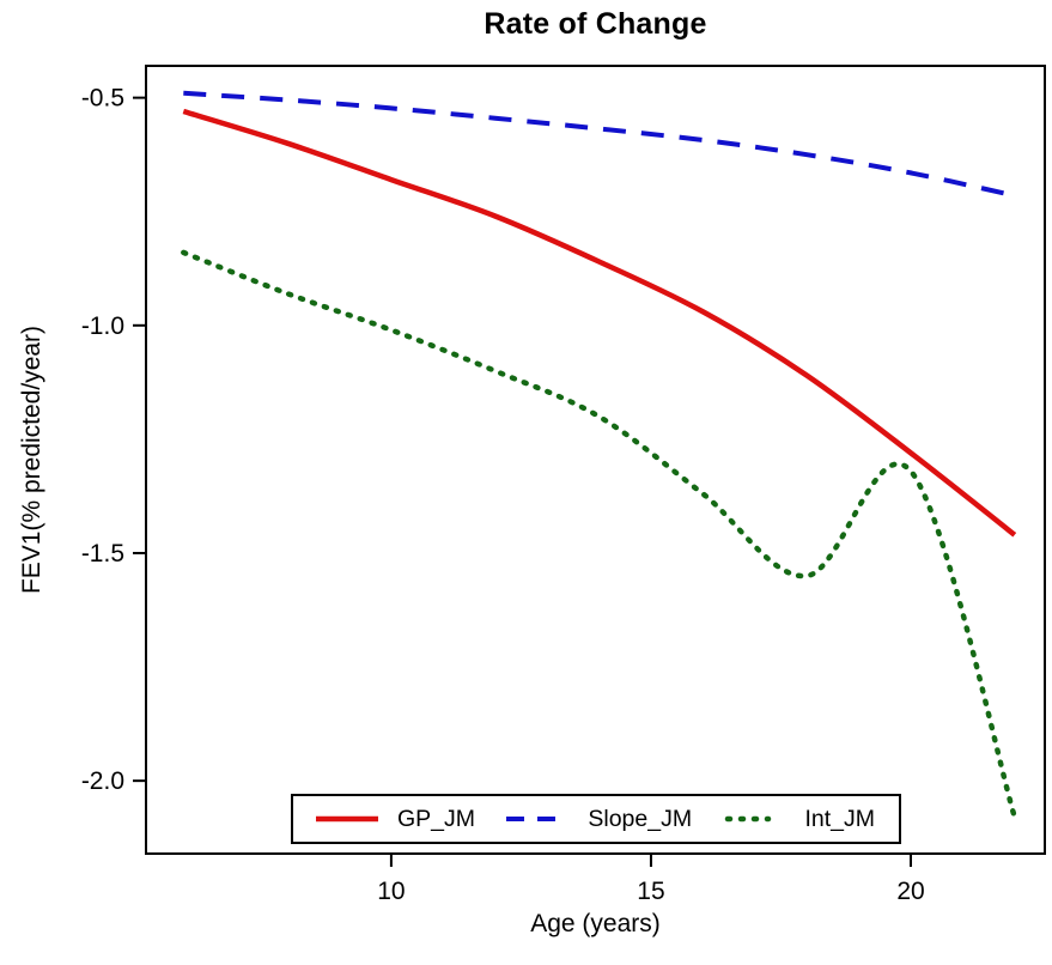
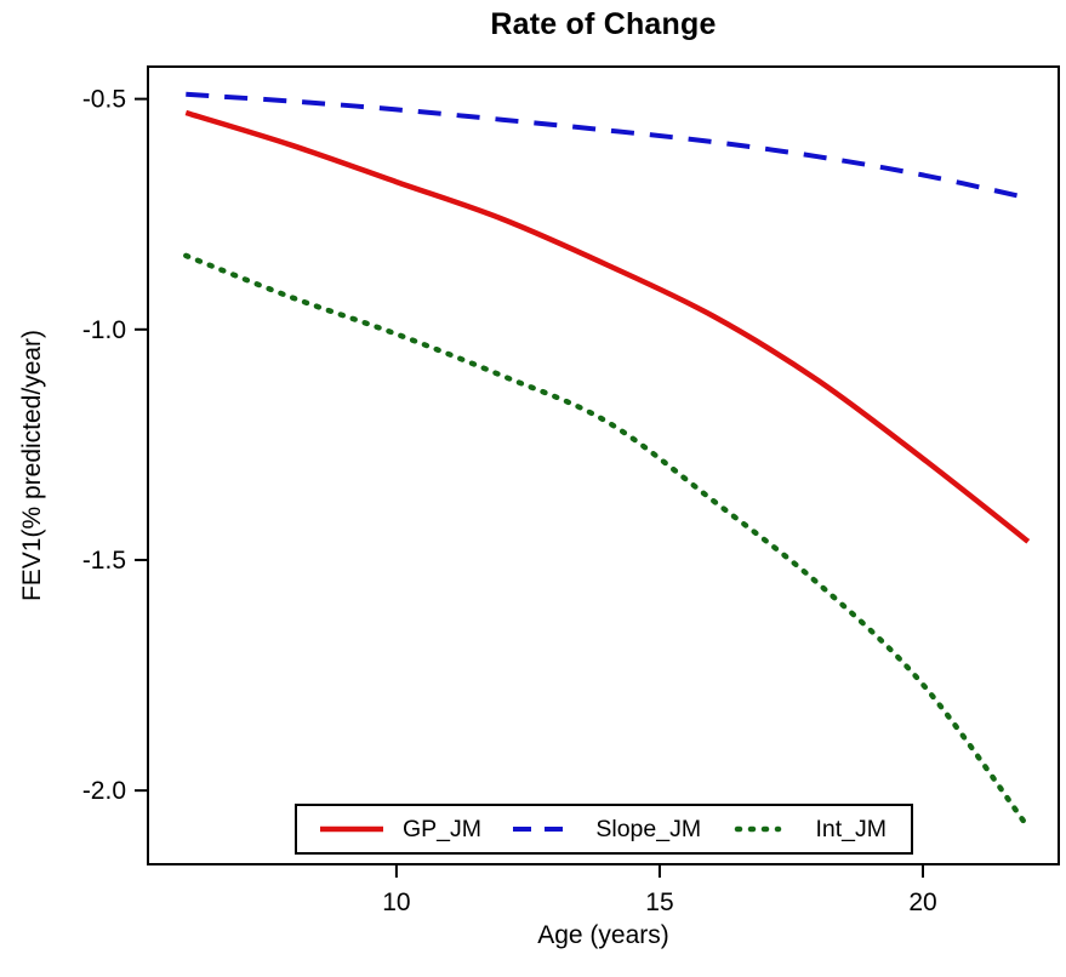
Int_JM/20: -1.32 -> -1.77
